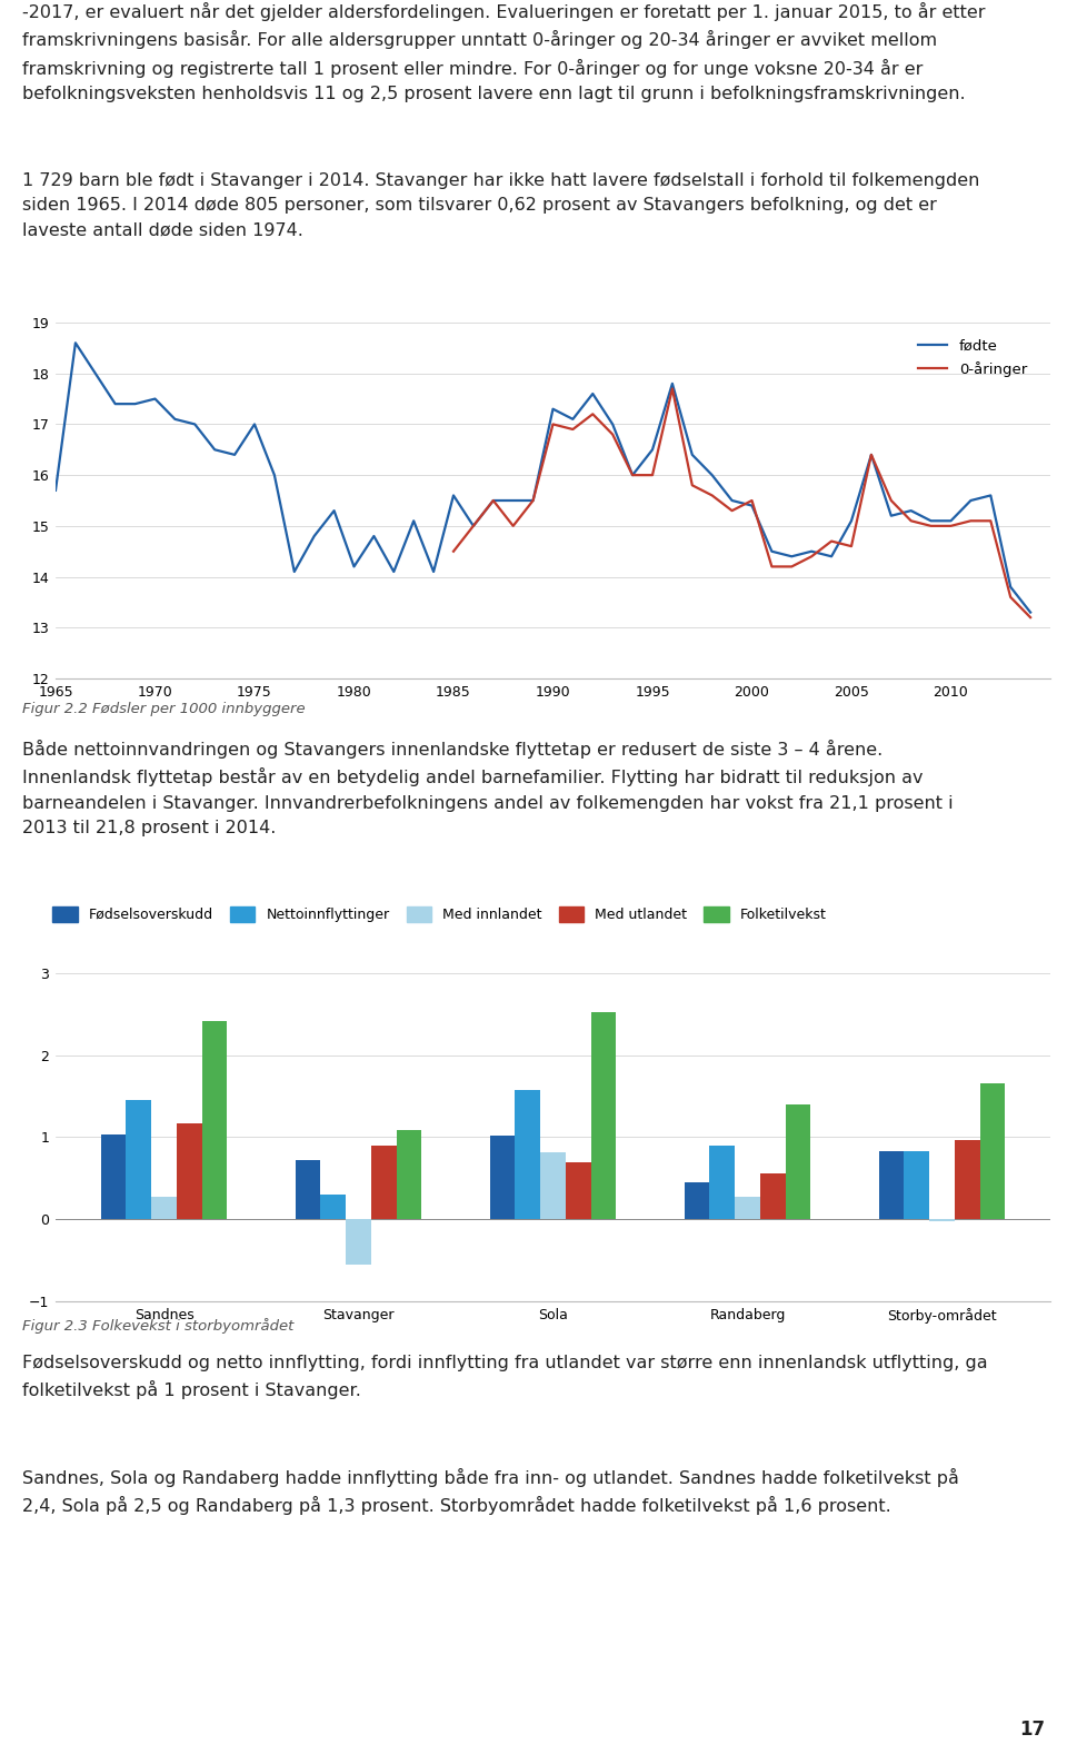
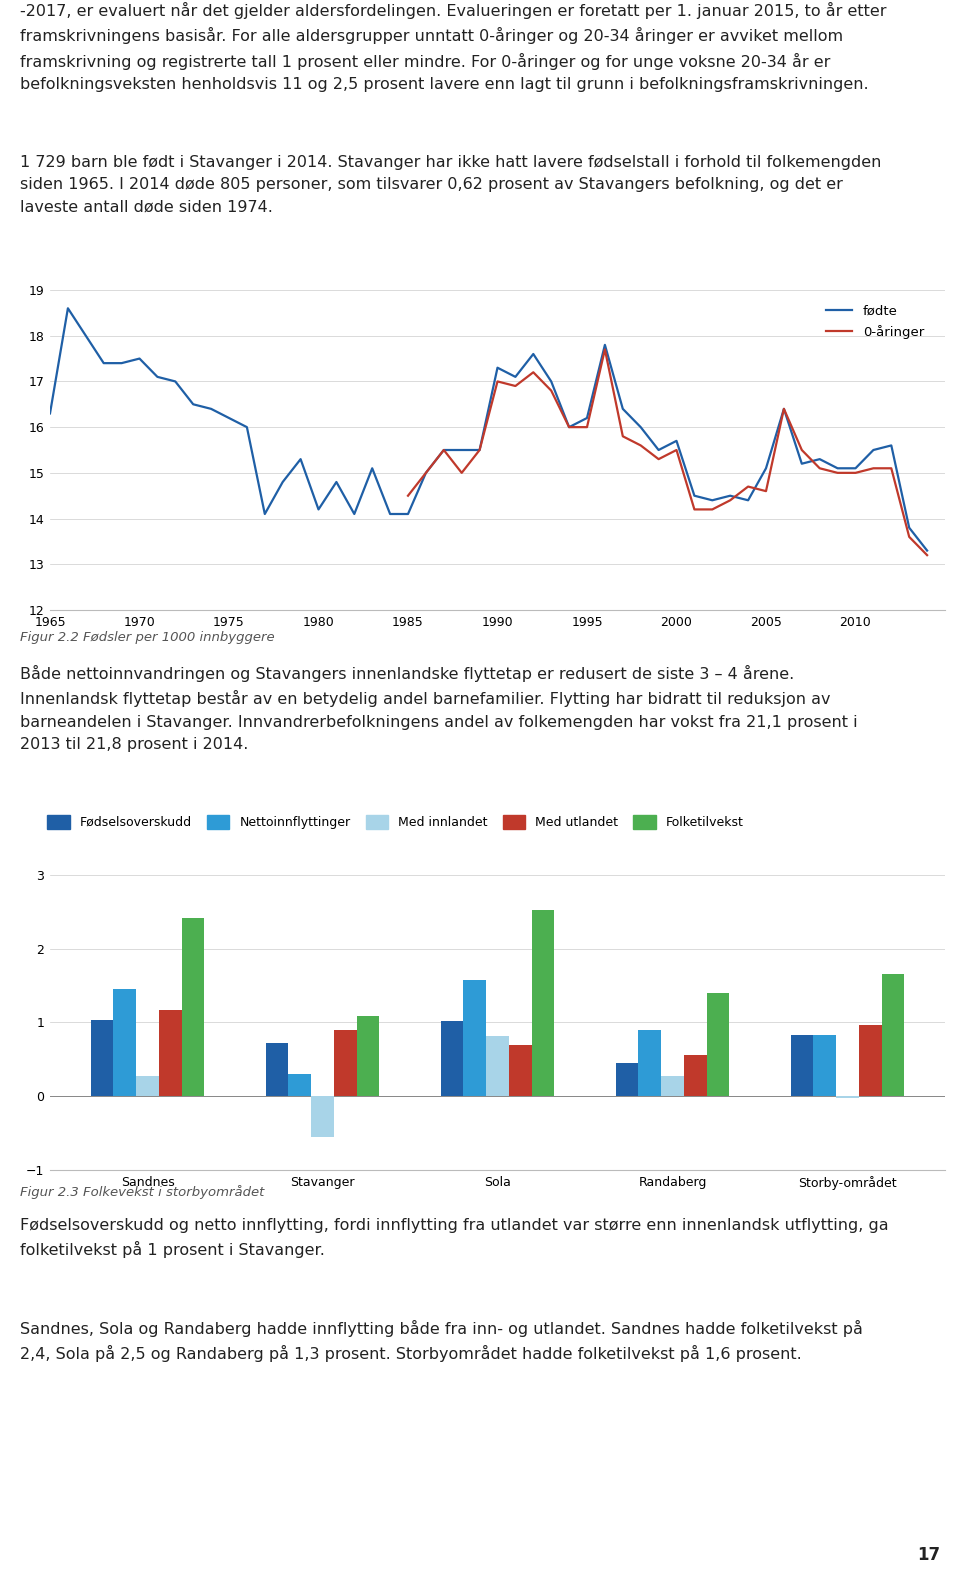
fødte/1965: 15.7 -> 16.3
fødte/1975: 17.0 -> 16.2
fødte/1985: 15.6 -> 14.1
fødte/1995: 16.5 -> 16.2
fødte/2000: 15.4 -> 15.7
